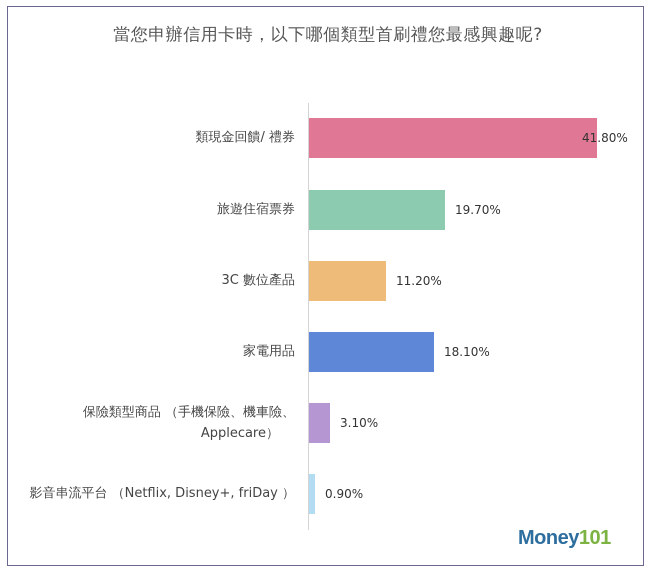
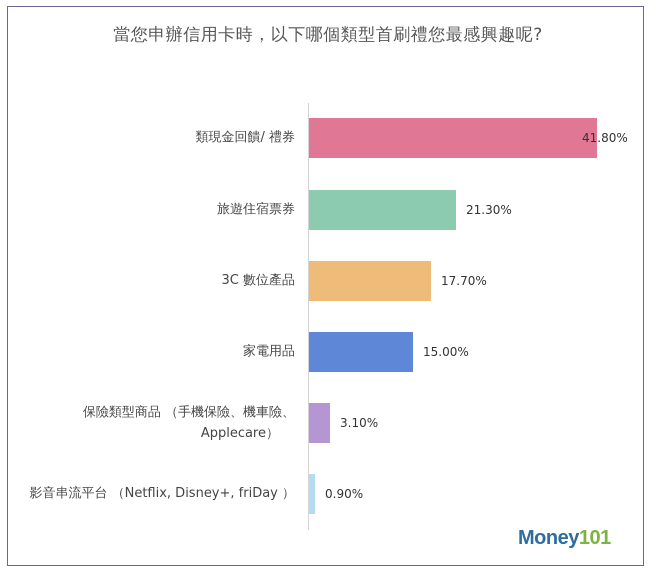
旅遊住宿票券: 19.70% -> 21.30%
3C 數位產品: 11.20% -> 17.70%
家電用品: 18.10% -> 15.00%
